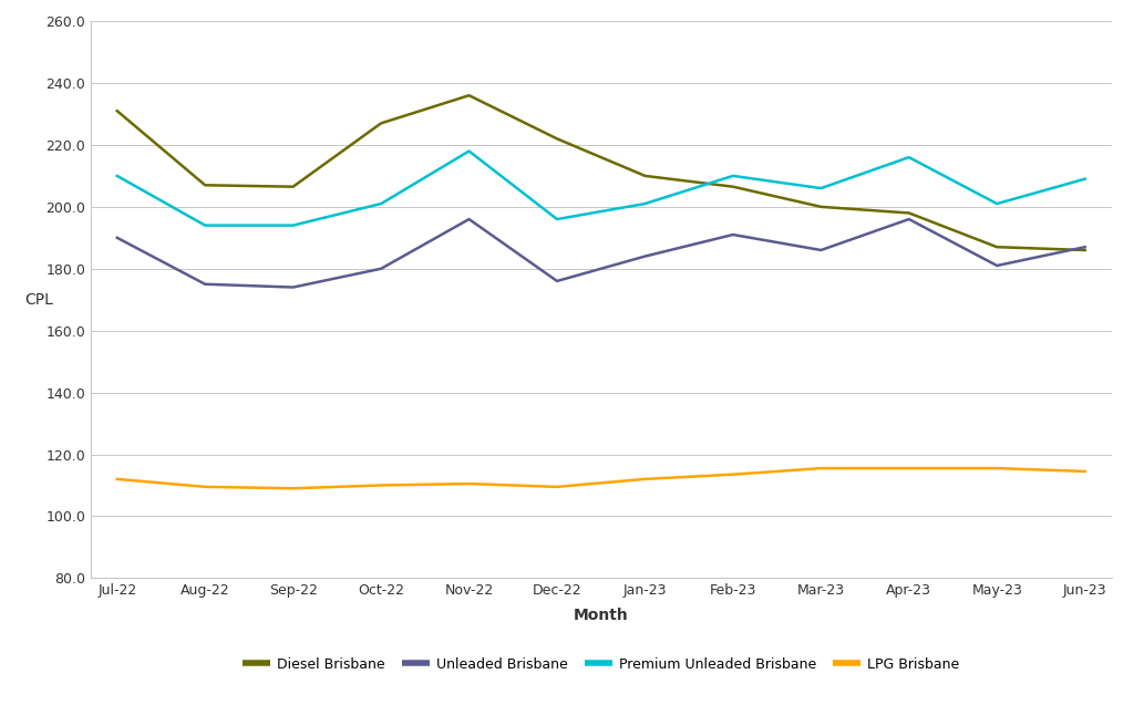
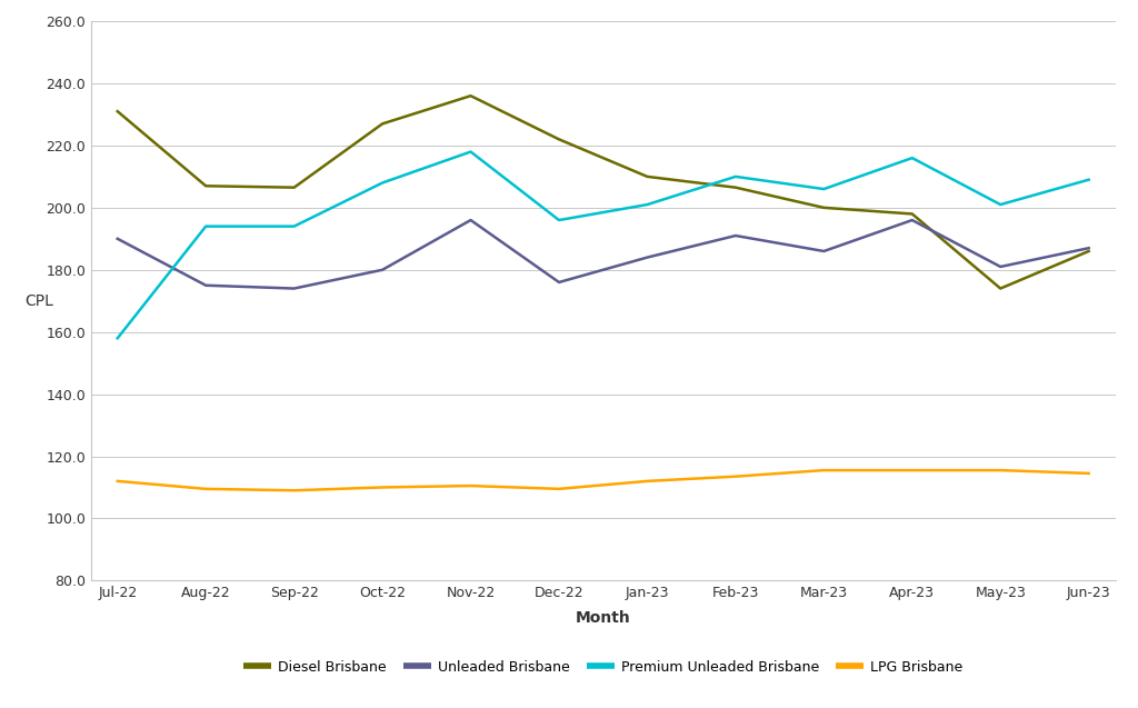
Premium Unleaded Brisbane/Jul-22: 210 -> 158
Premium Unleaded Brisbane/Oct-22: 201 -> 208
Diesel Brisbane/May-23: 187.0 -> 174.0
